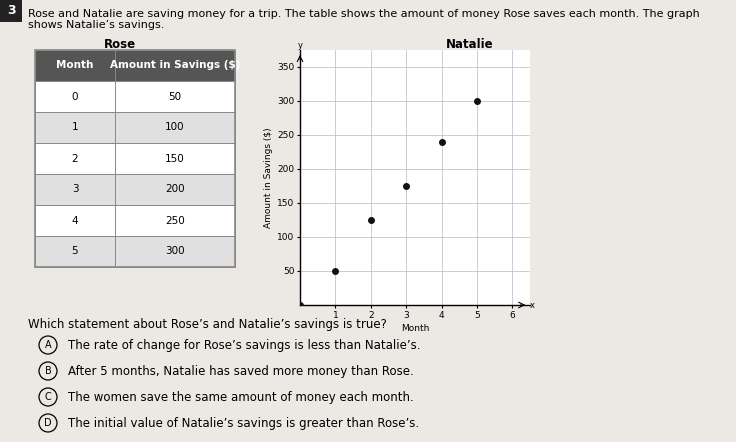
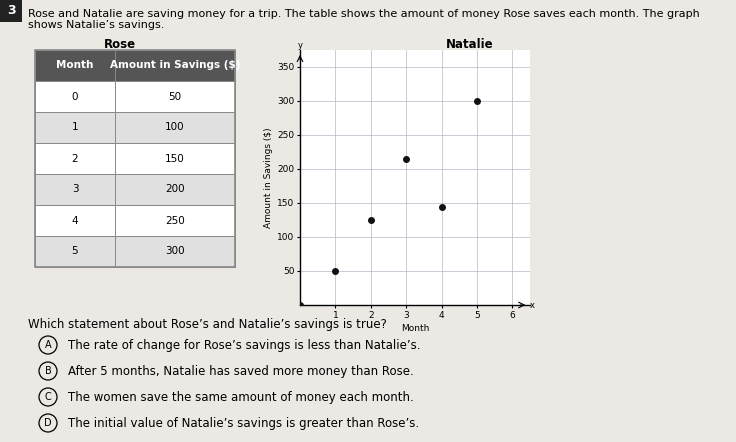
3: 175 -> 214
4: 240 -> 144
